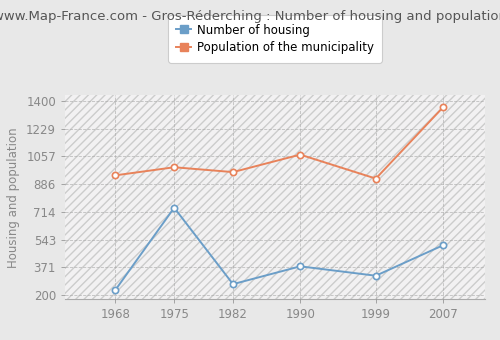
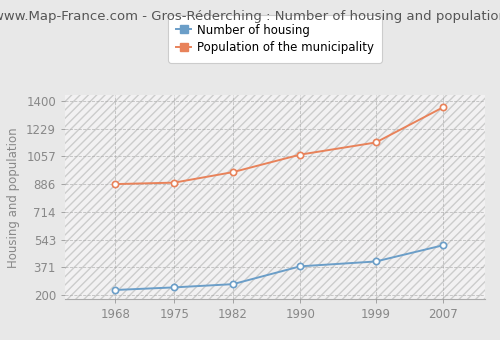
Population of the municipality/1968: 940 -> 890
Number of housing/1975: 740 -> 250
Population of the municipality/1975: 990 -> 900
Number of housing/1999: 320 -> 410
Population of the municipality/1999: 920 -> 1140
